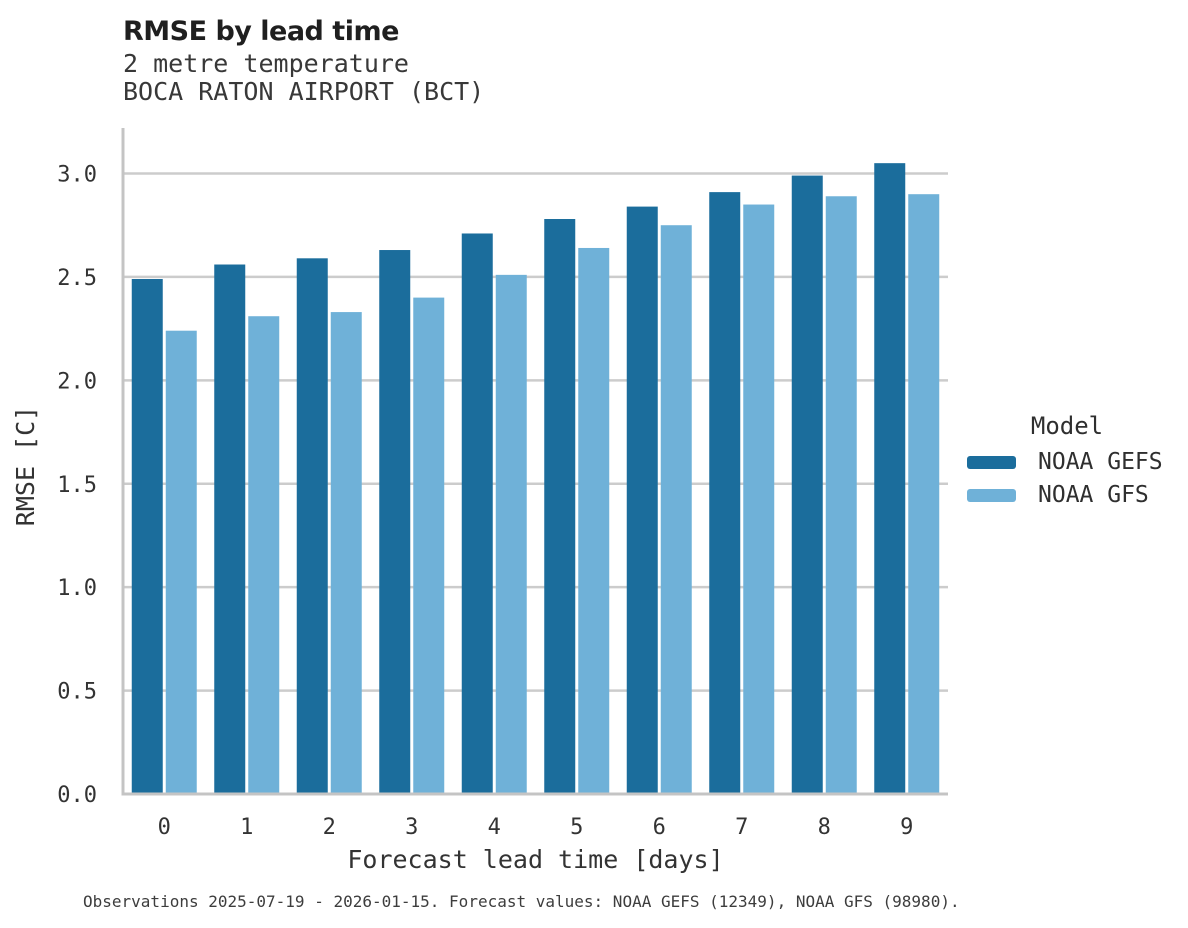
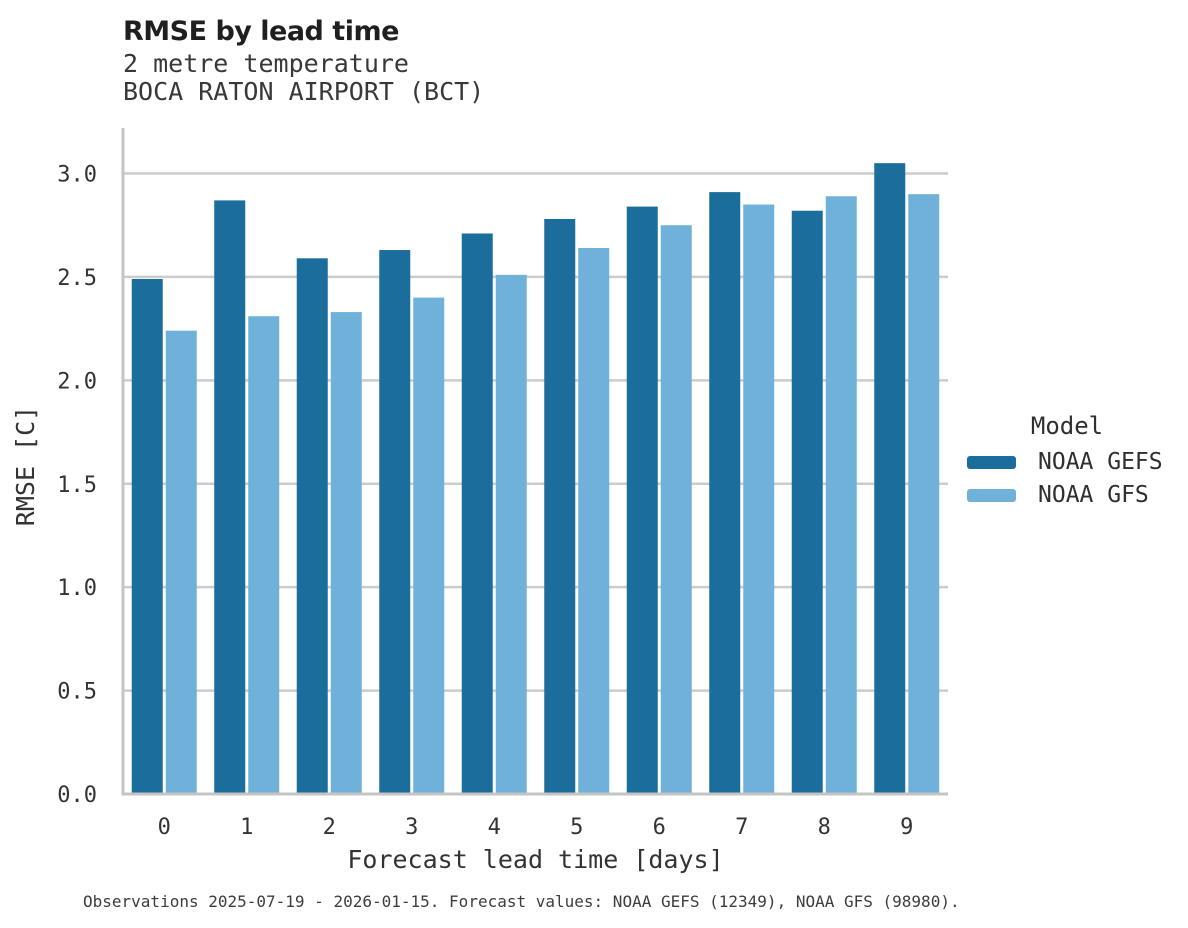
NOAA GEFS/1: 2.56 -> 2.87
NOAA GEFS/8: 2.99 -> 2.82
